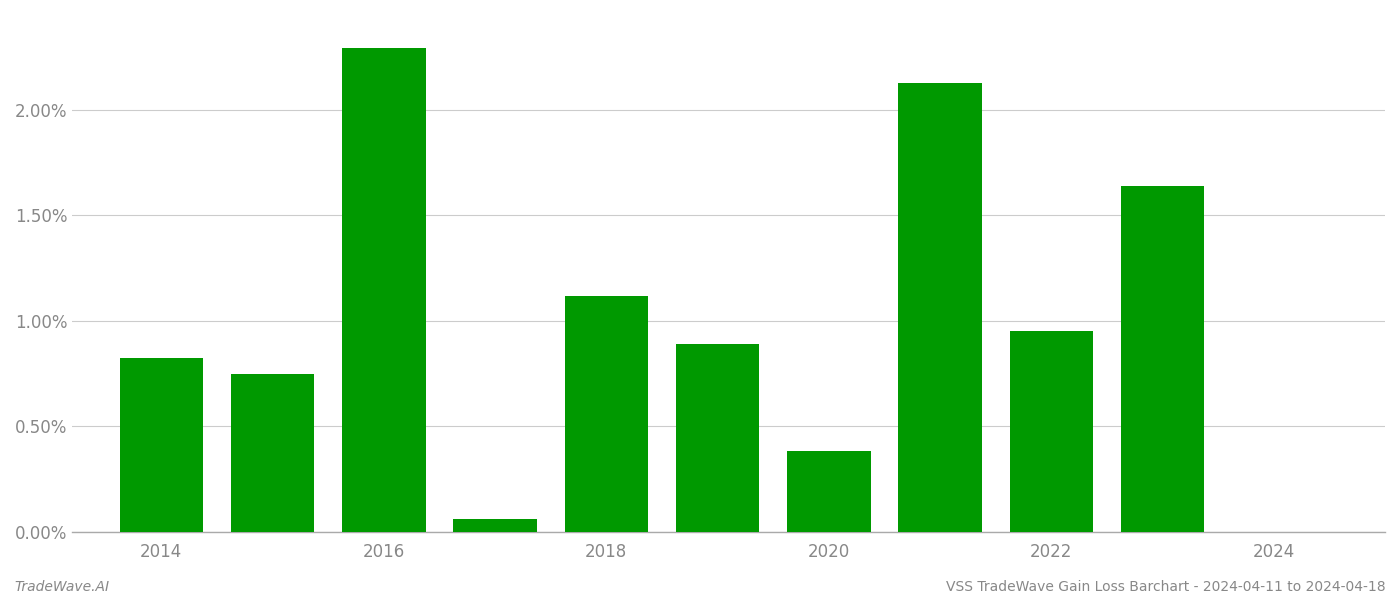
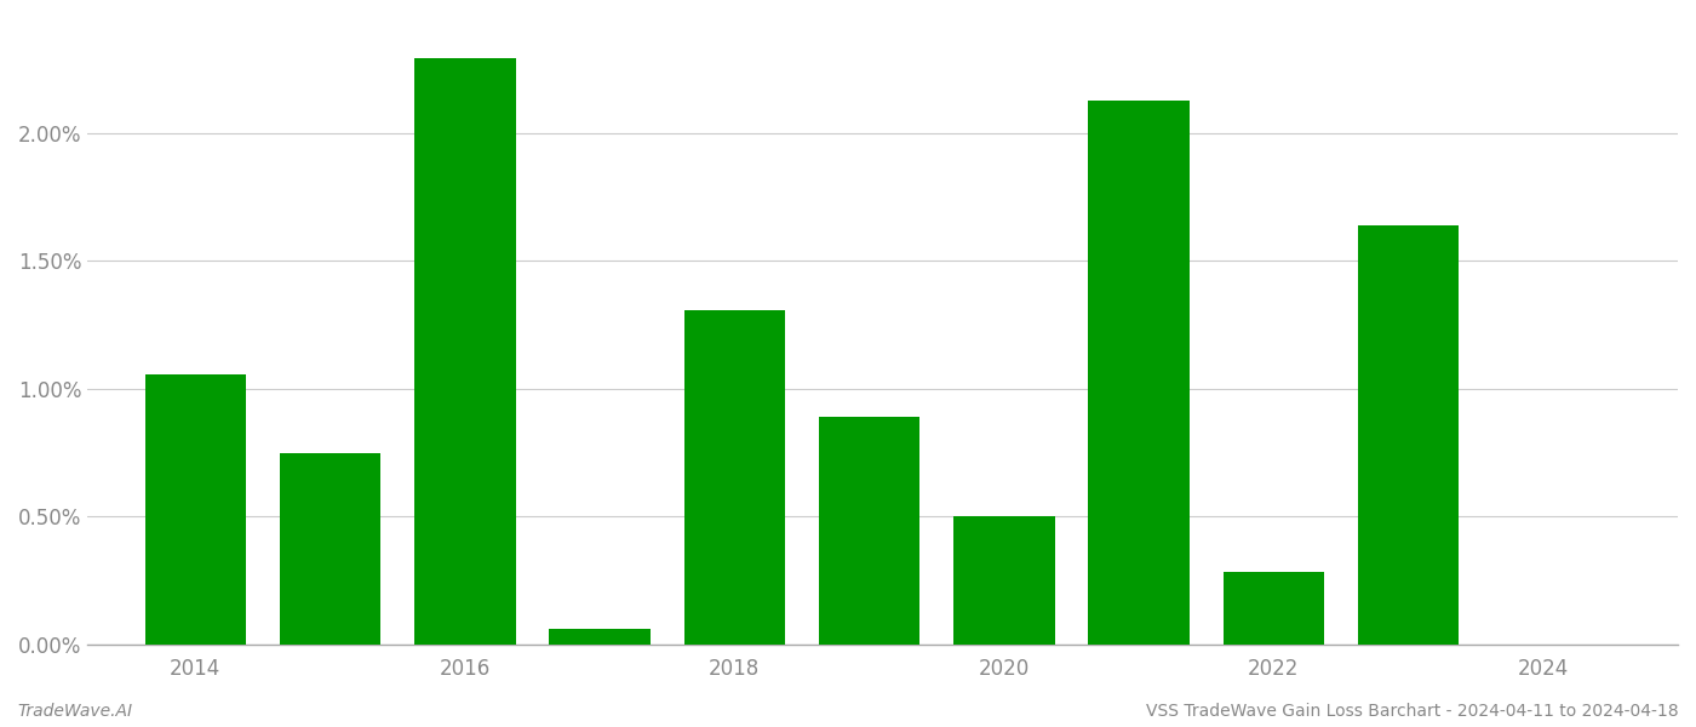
2014: 0.825% -> 1.055%
2018: 1.120% -> 1.310%
2020: 0.385% -> 0.502%
2022: 0.950% -> 0.282%
